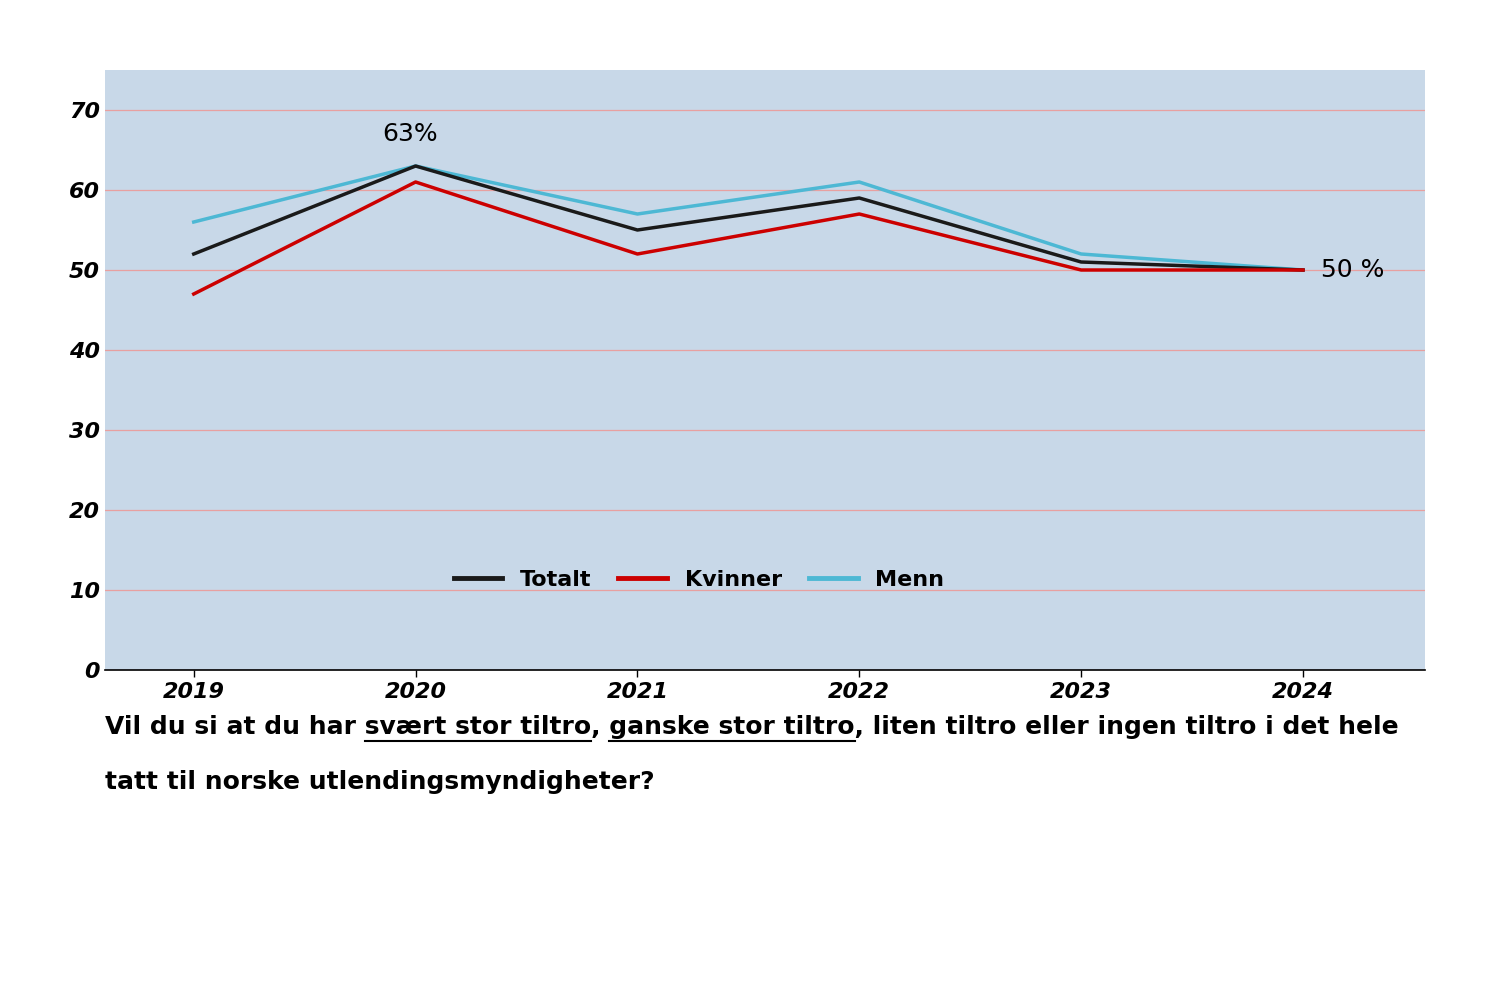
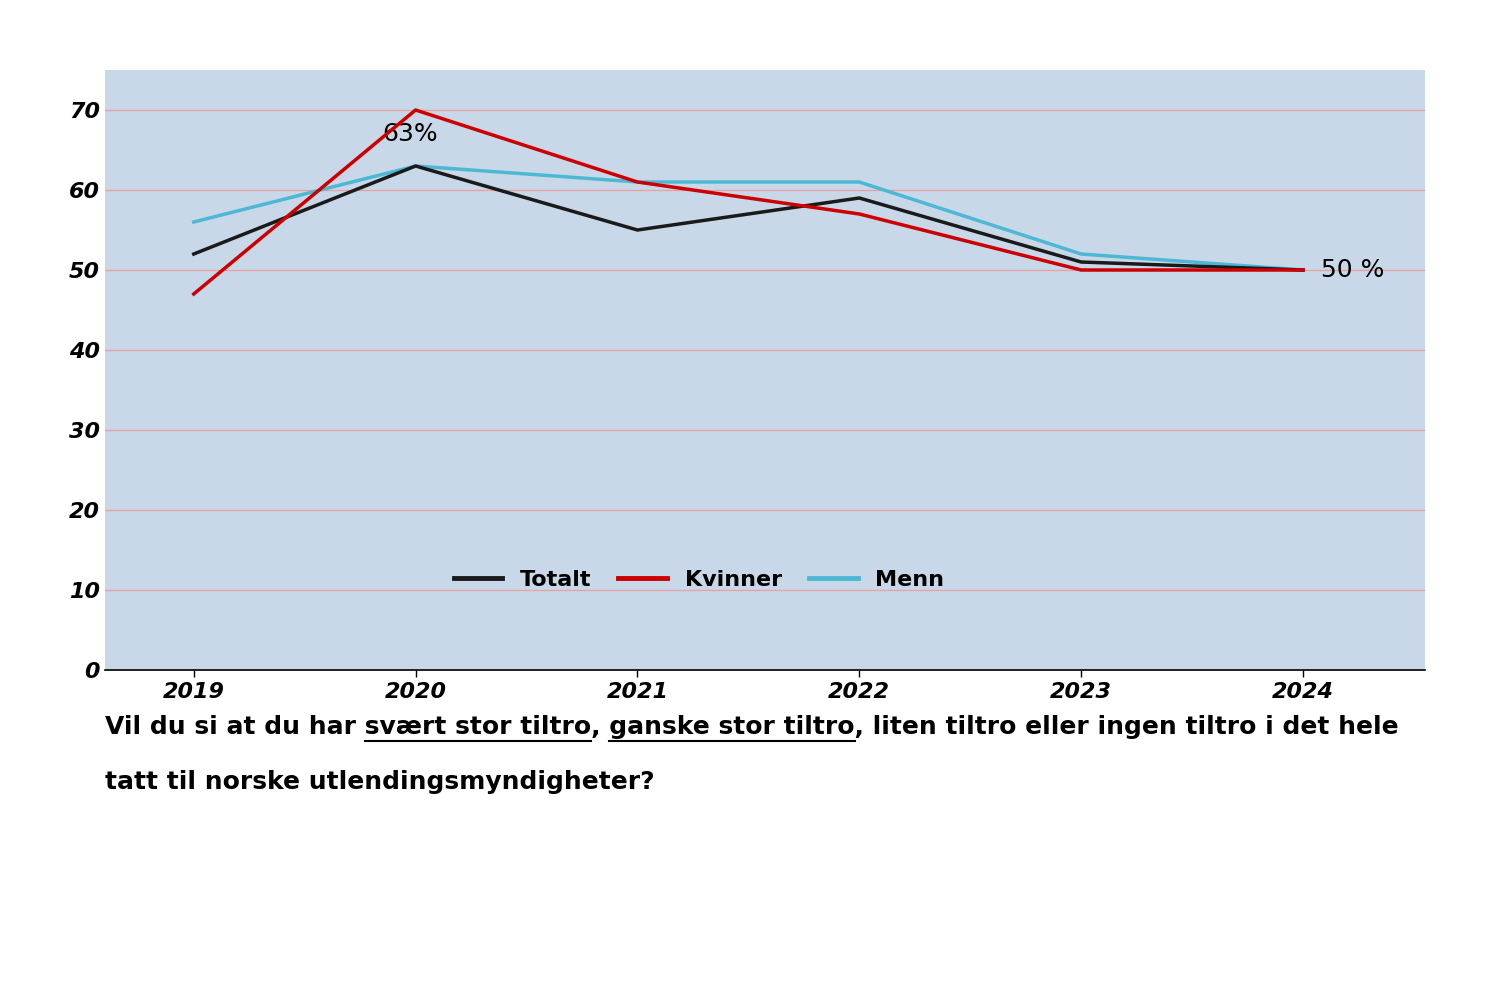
Kvinner/2020: 61 -> 70
Kvinner/2021: 52 -> 61
Menn/2021: 57 -> 61
